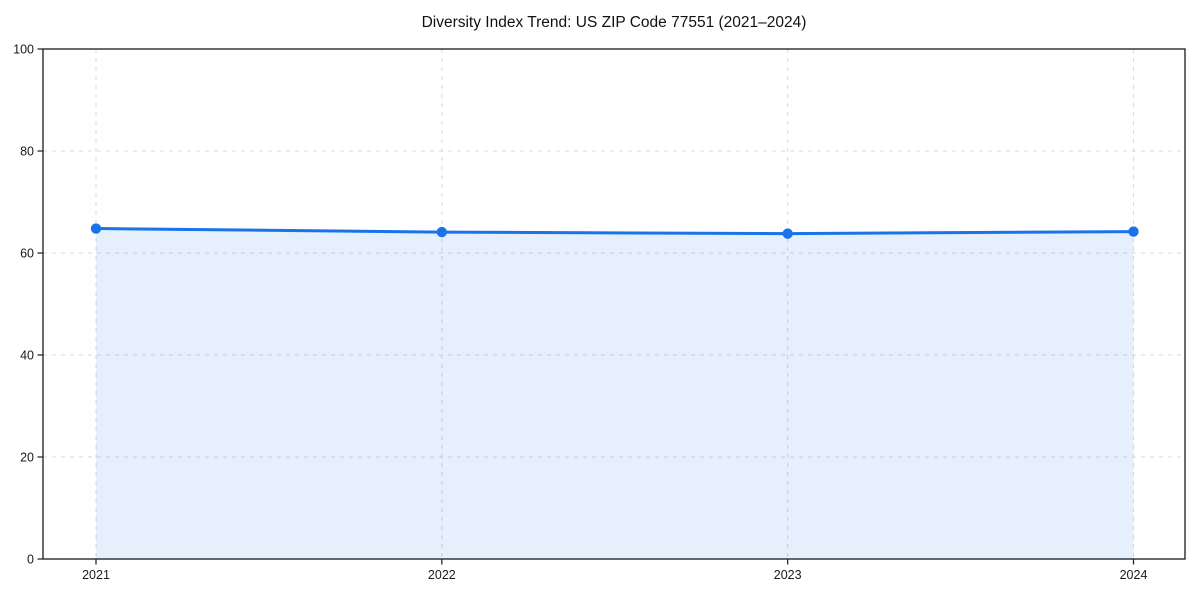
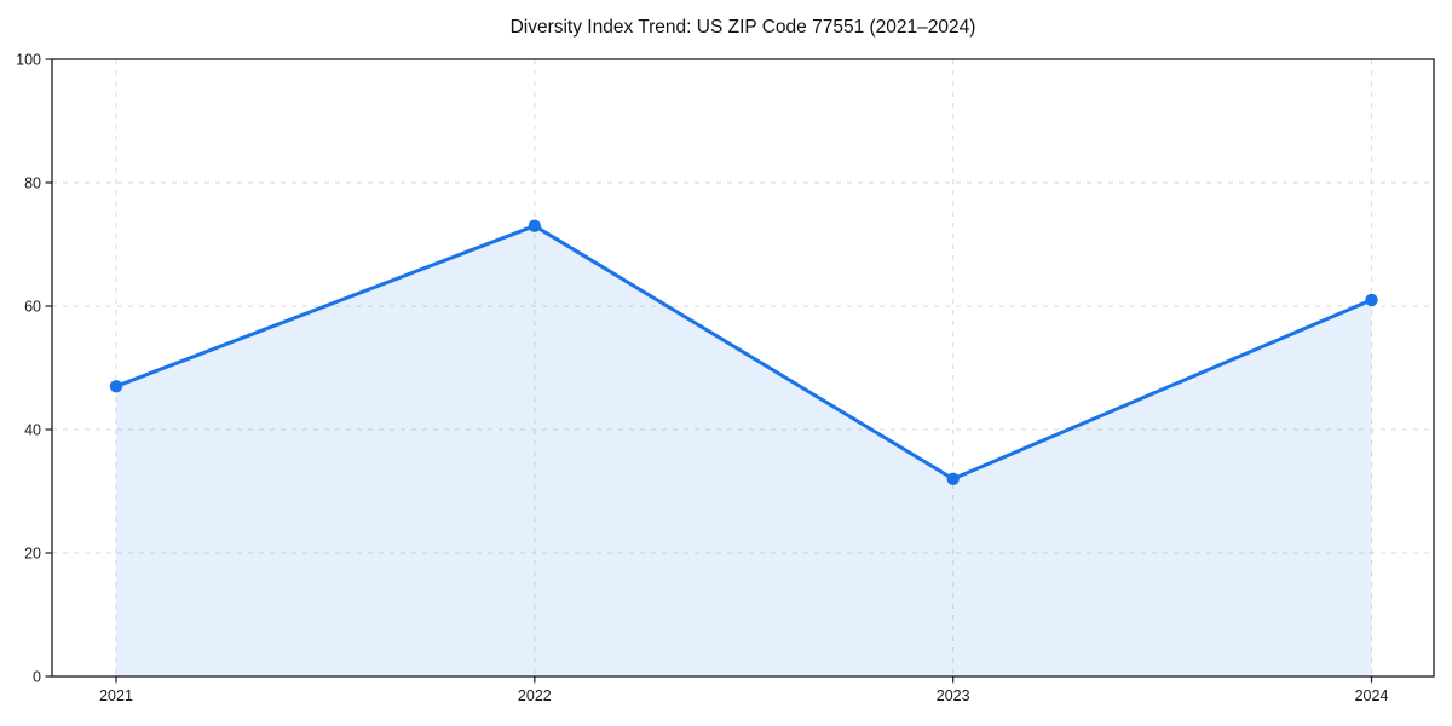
2021: 65 -> 47
2022: 64 -> 73
2023: 64 -> 32
2024: 64 -> 61
